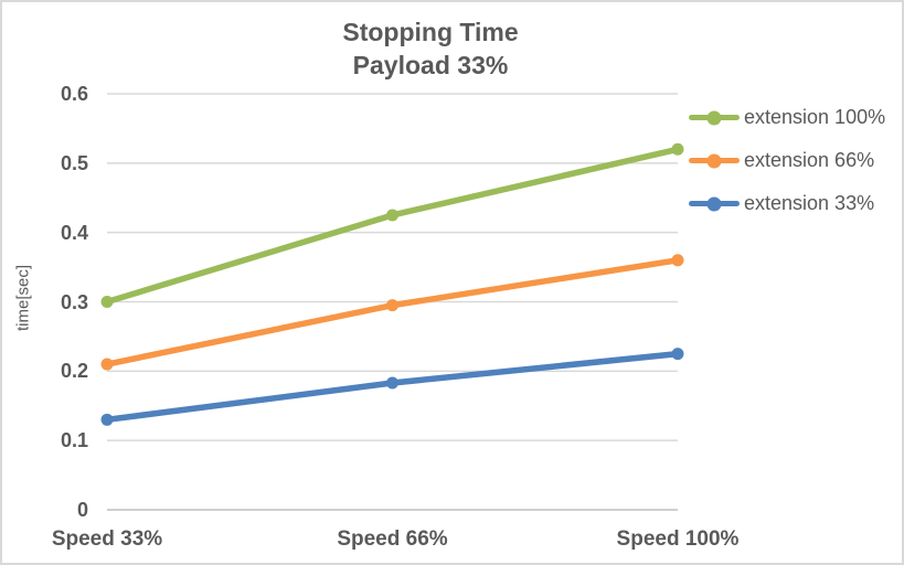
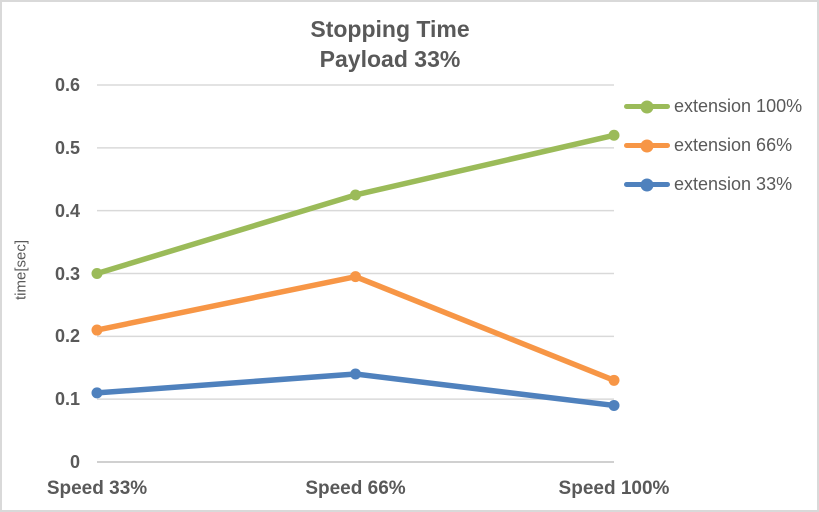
extension 33%/Speed 33%: 0.13 -> 0.11
extension 33%/Speed 66%: 0.18 -> 0.14
extension 66%/Speed 100%: 0.36 -> 0.13
extension 33%/Speed 100%: 0.23 -> 0.09
